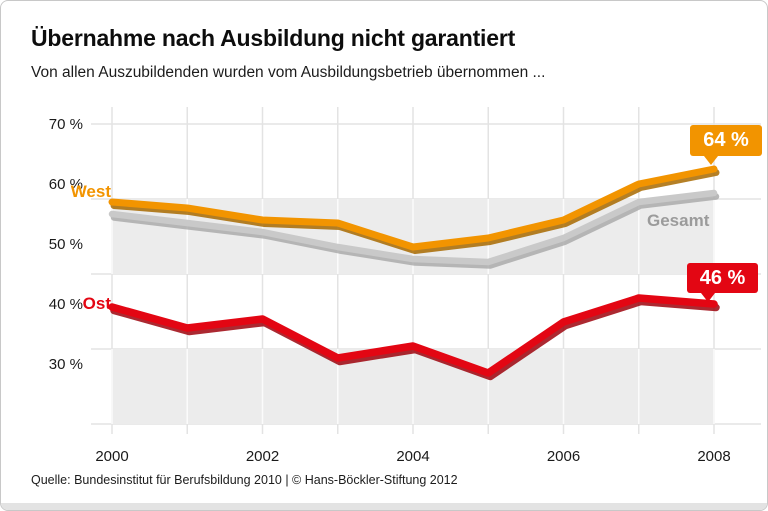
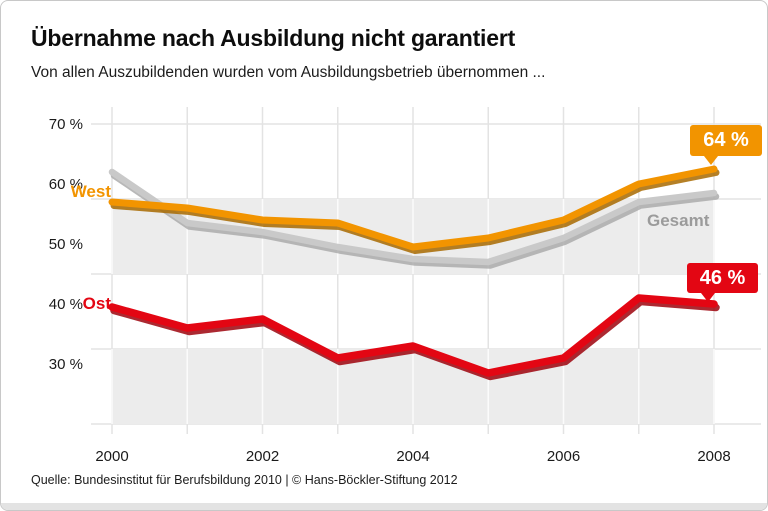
Gesamt/2000: 55% -> 62%
Ost/2006: 37% -> 31%
